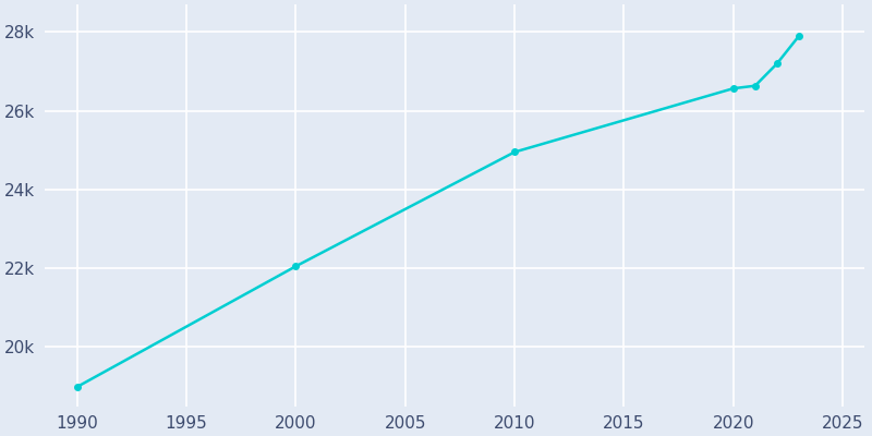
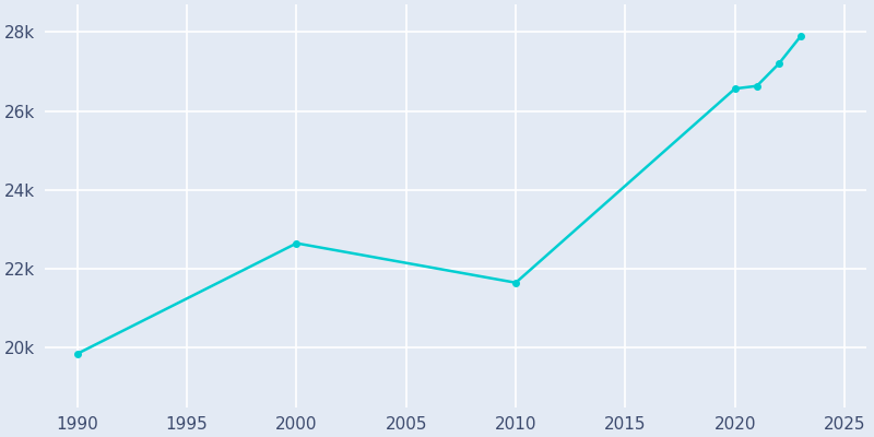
1990: 18.99k -> 19.85k
2000: 22.05k -> 22.65k
2010: 24.95k -> 21.65k
